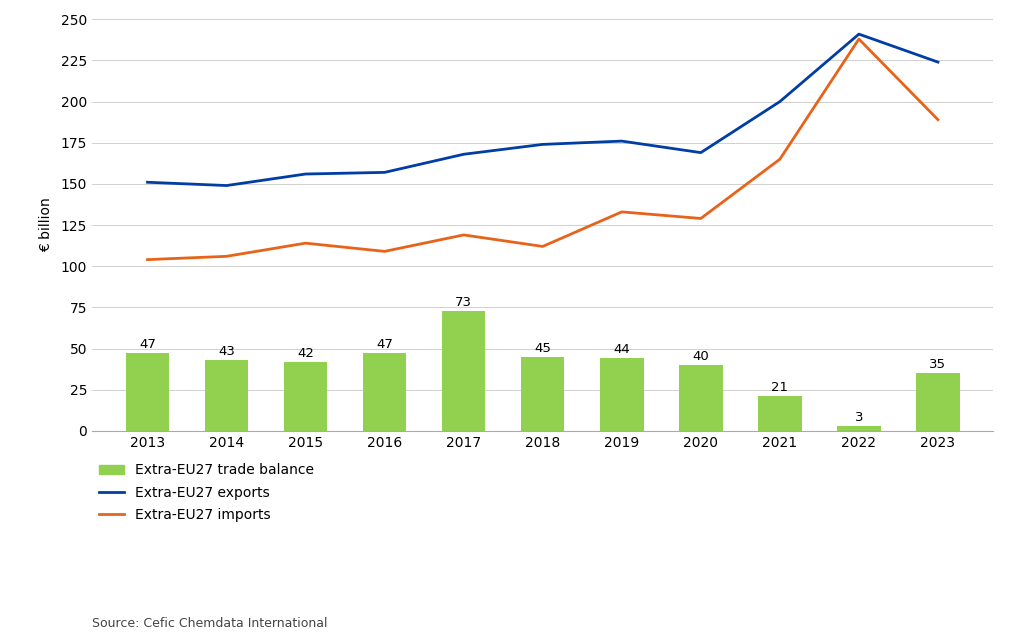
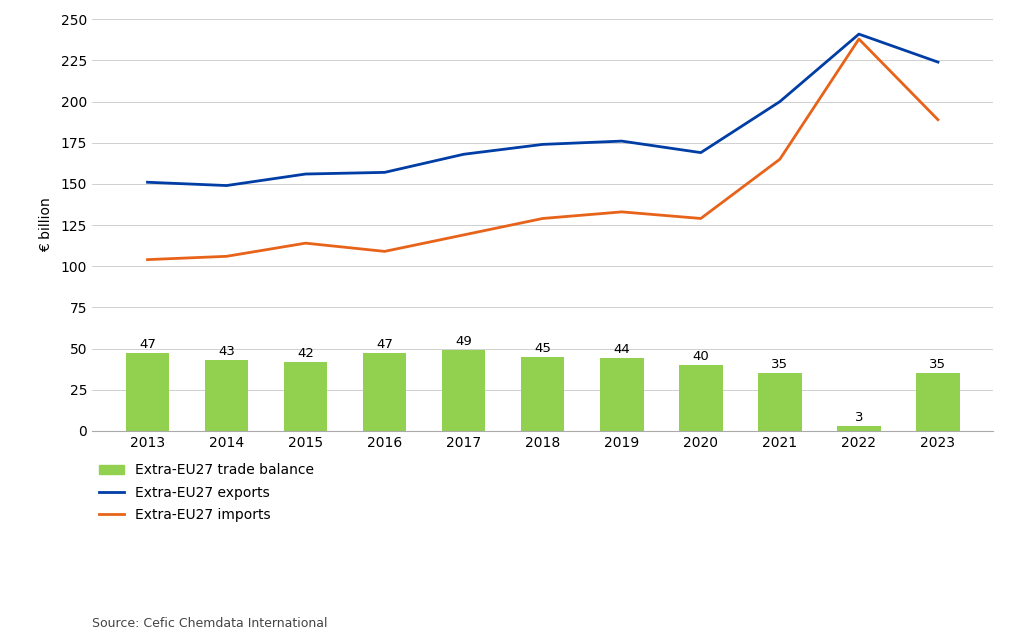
Extra-EU27 trade balance/2017: 73 -> 49
Extra-EU27 imports/2018: 112 -> 129
Extra-EU27 trade balance/2021: 21 -> 35
